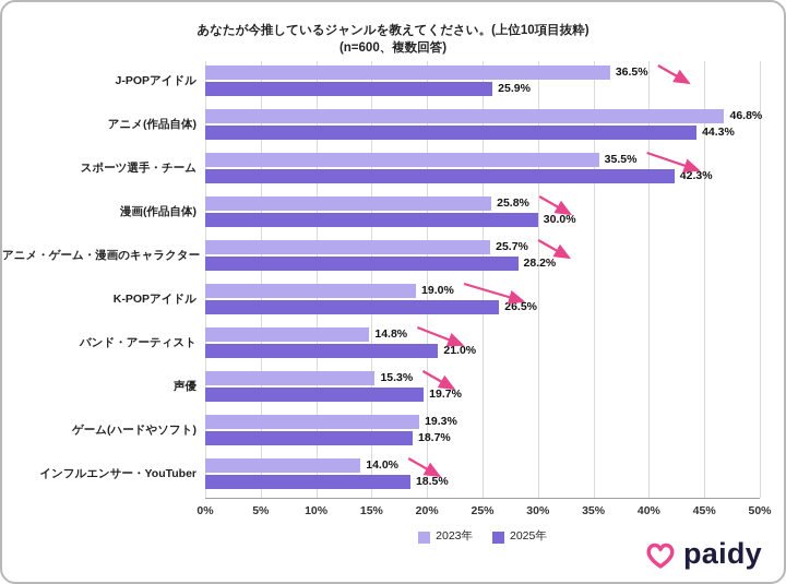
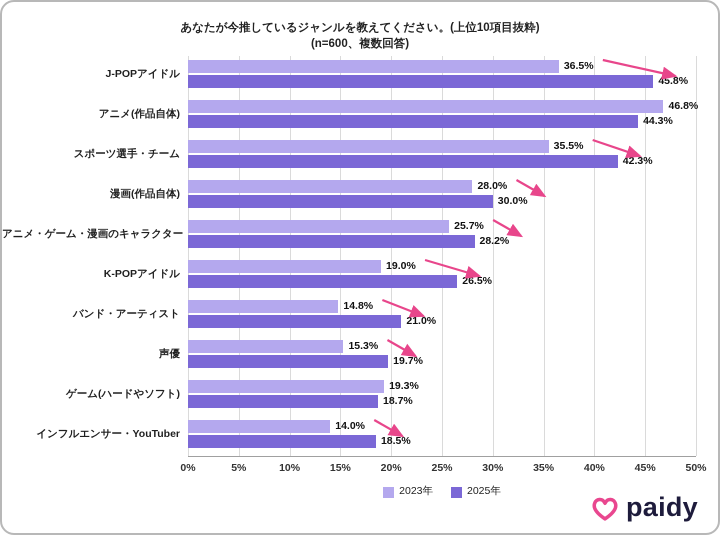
2025年/J-POPアイドル: 25.9% -> 45.8%
2023年/漫画(作品自体): 25.8% -> 28.0%
